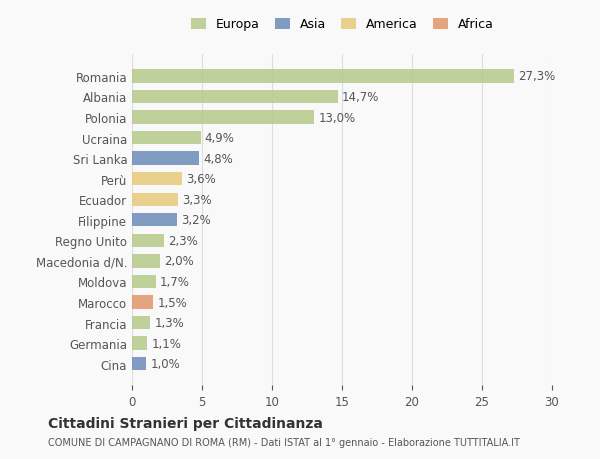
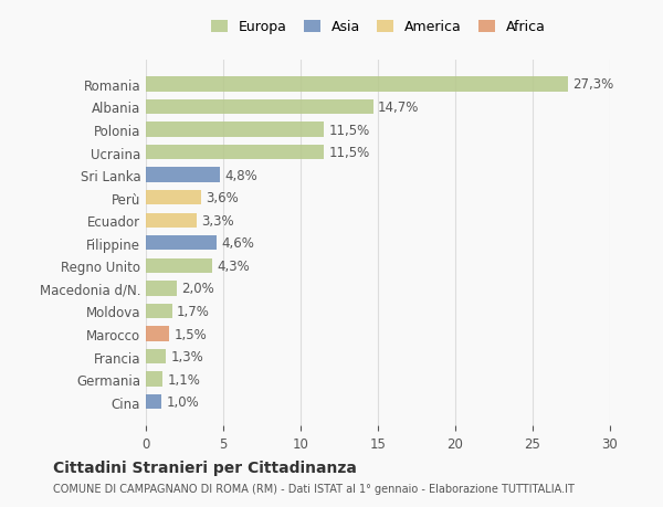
Polonia: 13,0% -> 11,5%
Ucraina: 4,9% -> 11,5%
Filippine: 3,2% -> 4,6%
Regno Unito: 2,3% -> 4,3%
